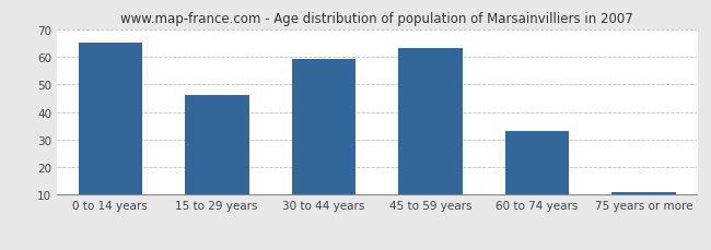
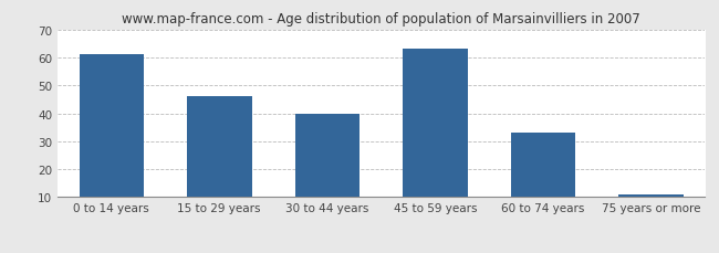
0 to 14 years: 65 -> 61
30 to 44 years: 59 -> 40
